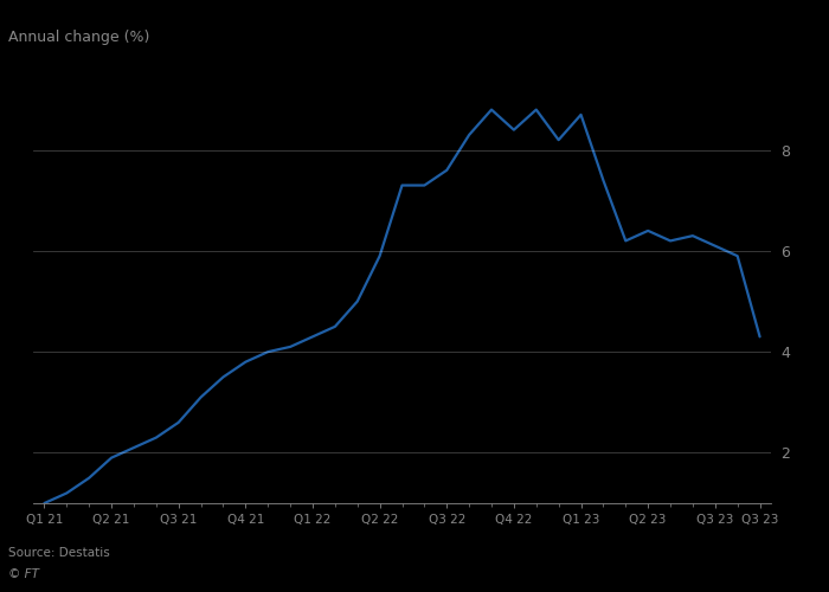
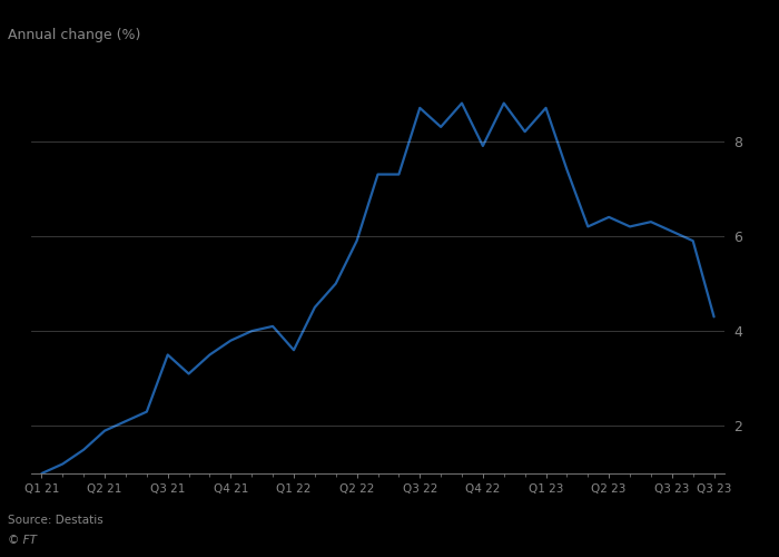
Q3 21: 2.6 -> 3.5
Q1 22: 4.3 -> 3.6
Q3 22: 7.6 -> 8.7
Q4 22: 8.4 -> 7.9
